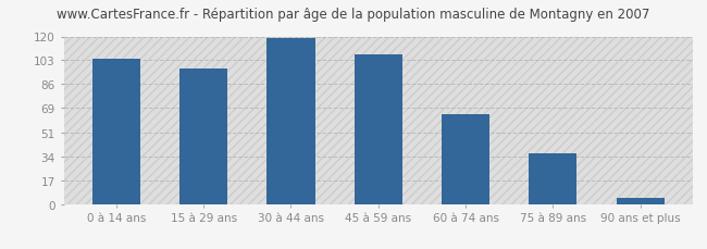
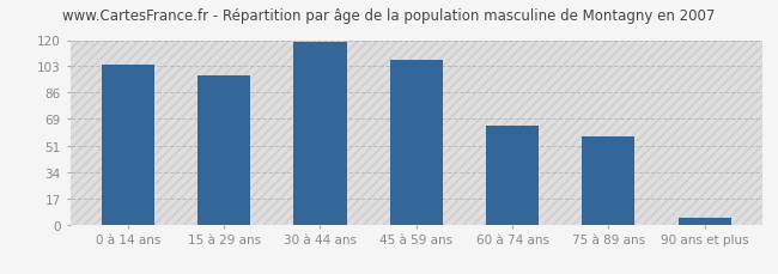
75 à 89 ans: 36 -> 57
